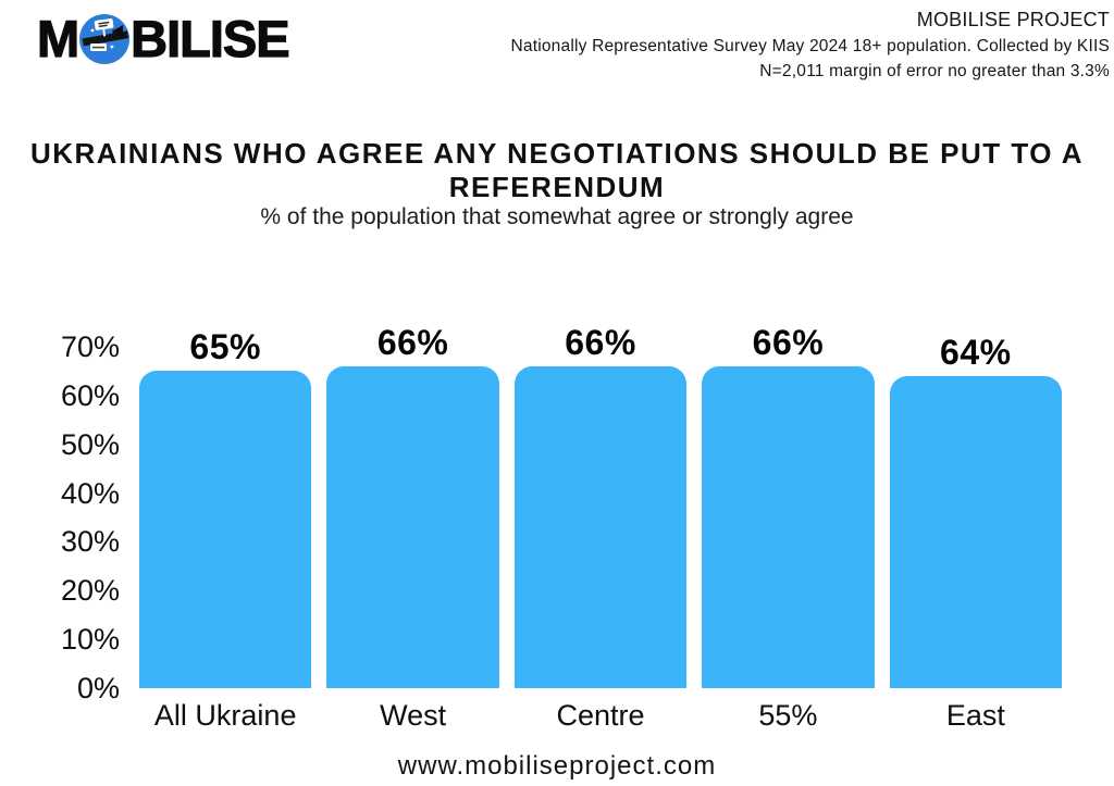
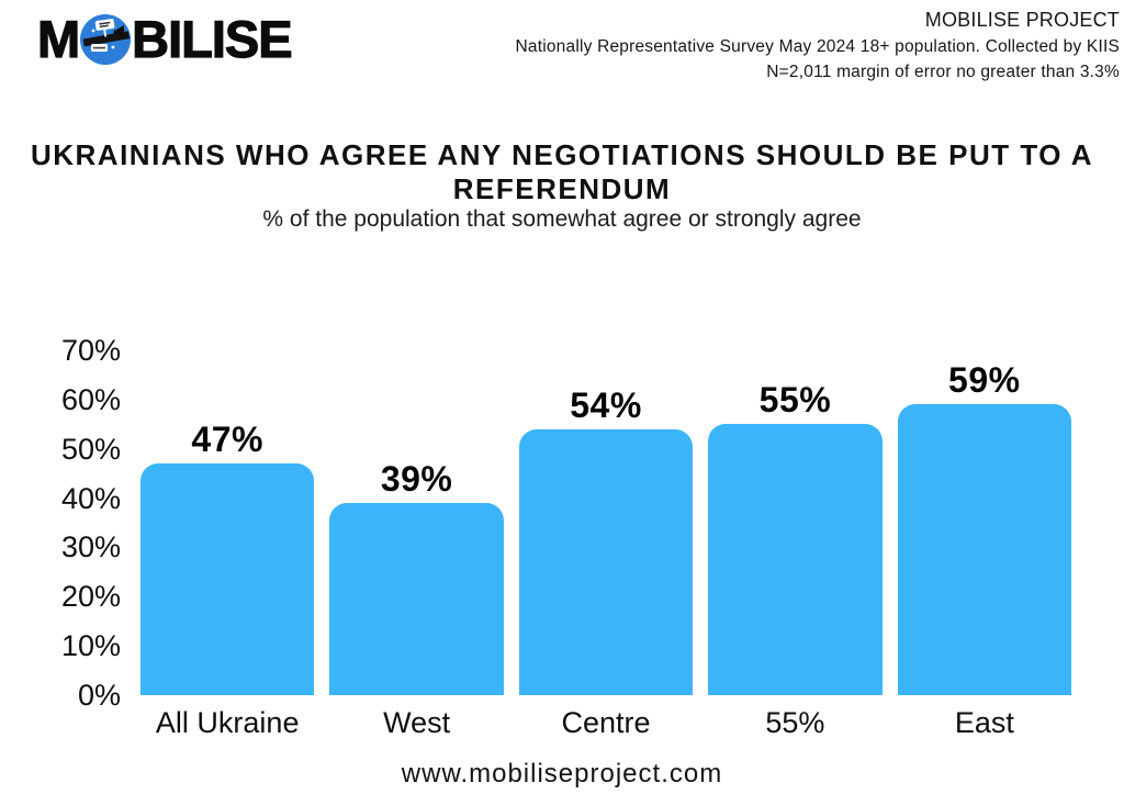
All Ukraine: 65% -> 47%
West: 66% -> 39%
Centre: 66% -> 54%
55%: 66% -> 55%
East: 64% -> 59%
